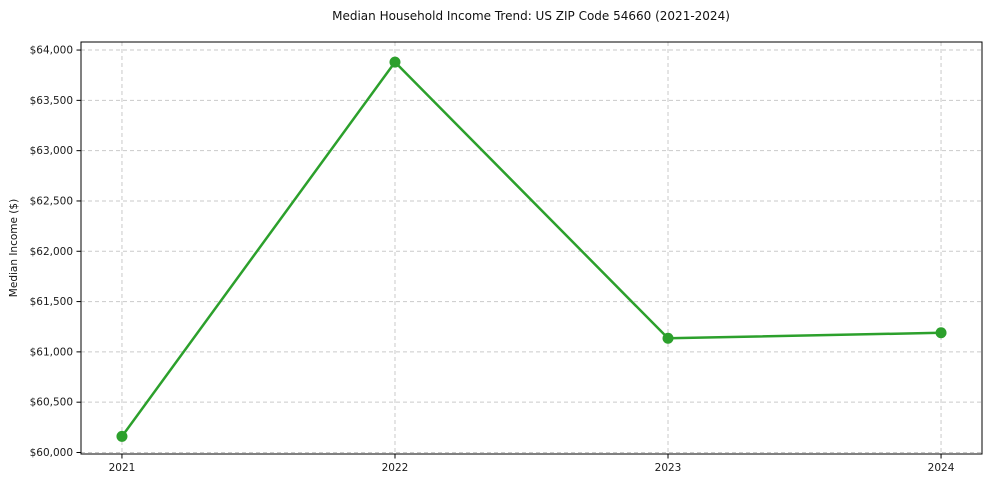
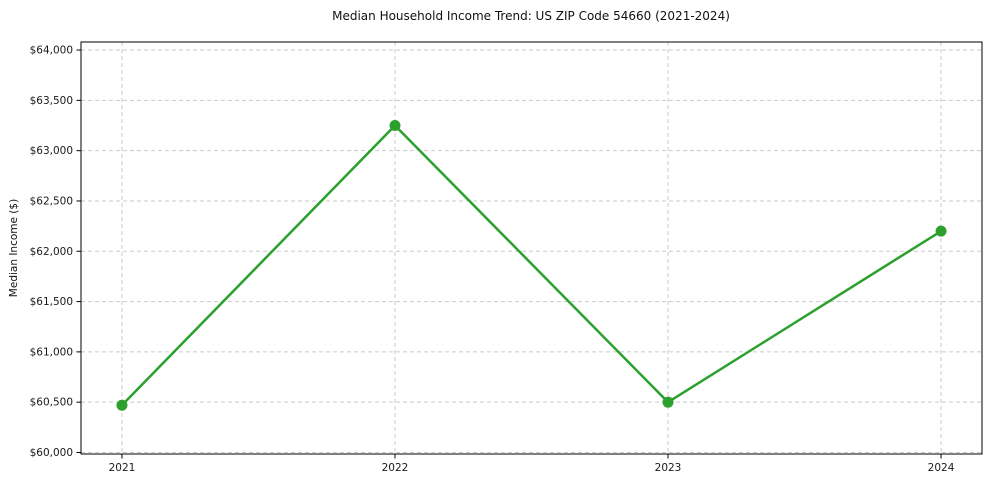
2021: $60160 -> $60470
2022: $63880 -> $63250
2023: $61140 -> $60500
2024: $61190 -> $62200
